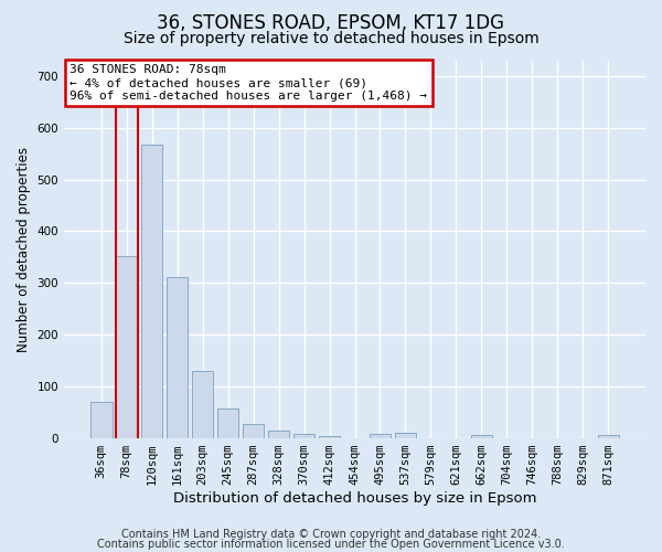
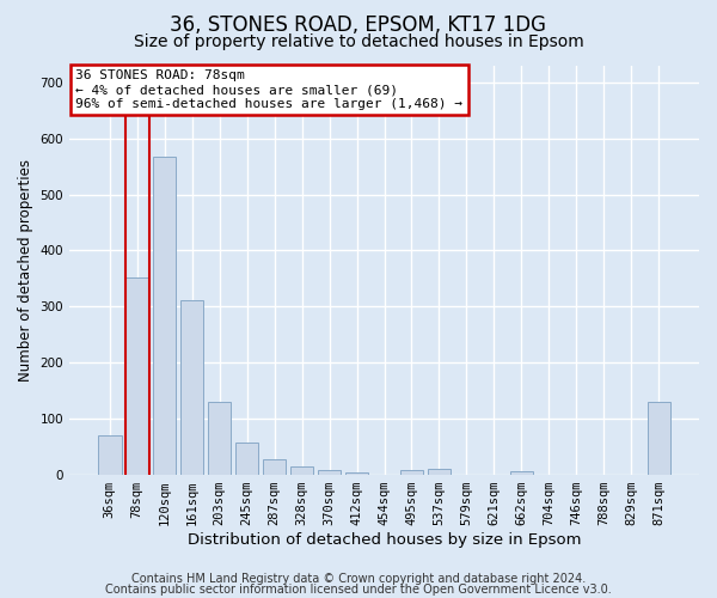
871sqm: 5 -> 130
